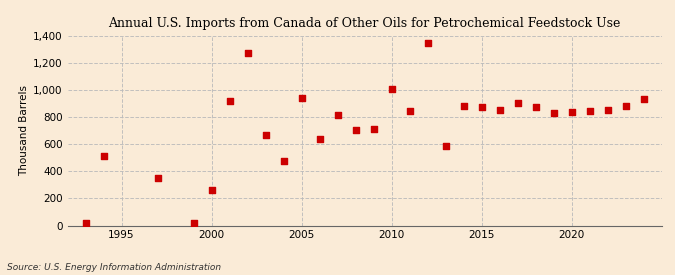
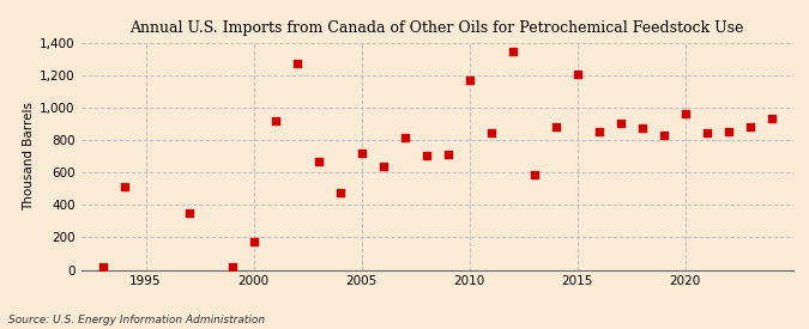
2000: 260 -> 170
2005: 940 -> 720
2010: 1,010 -> 1,170
2015: 880 -> 1,210
2020: 840 -> 960
